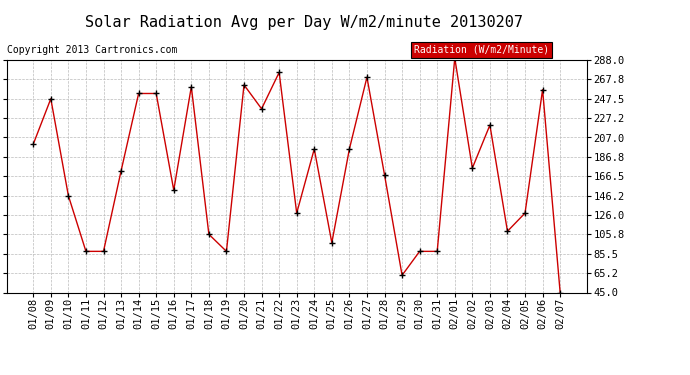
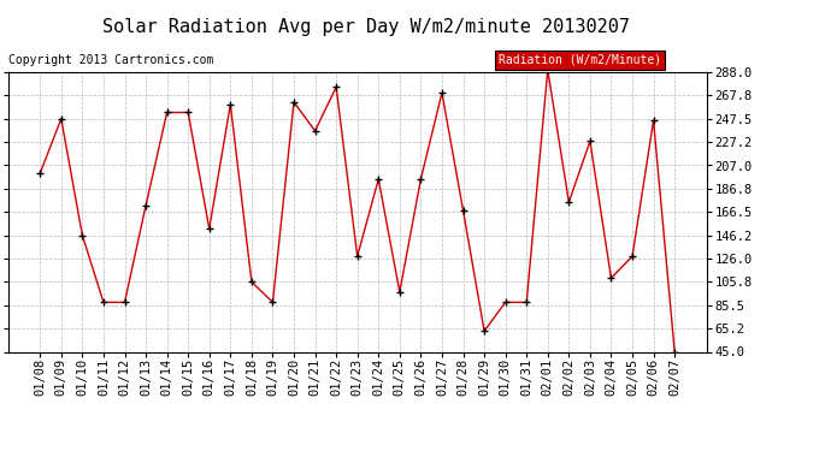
02/03: 220 -> 228
02/06: 257 -> 246
